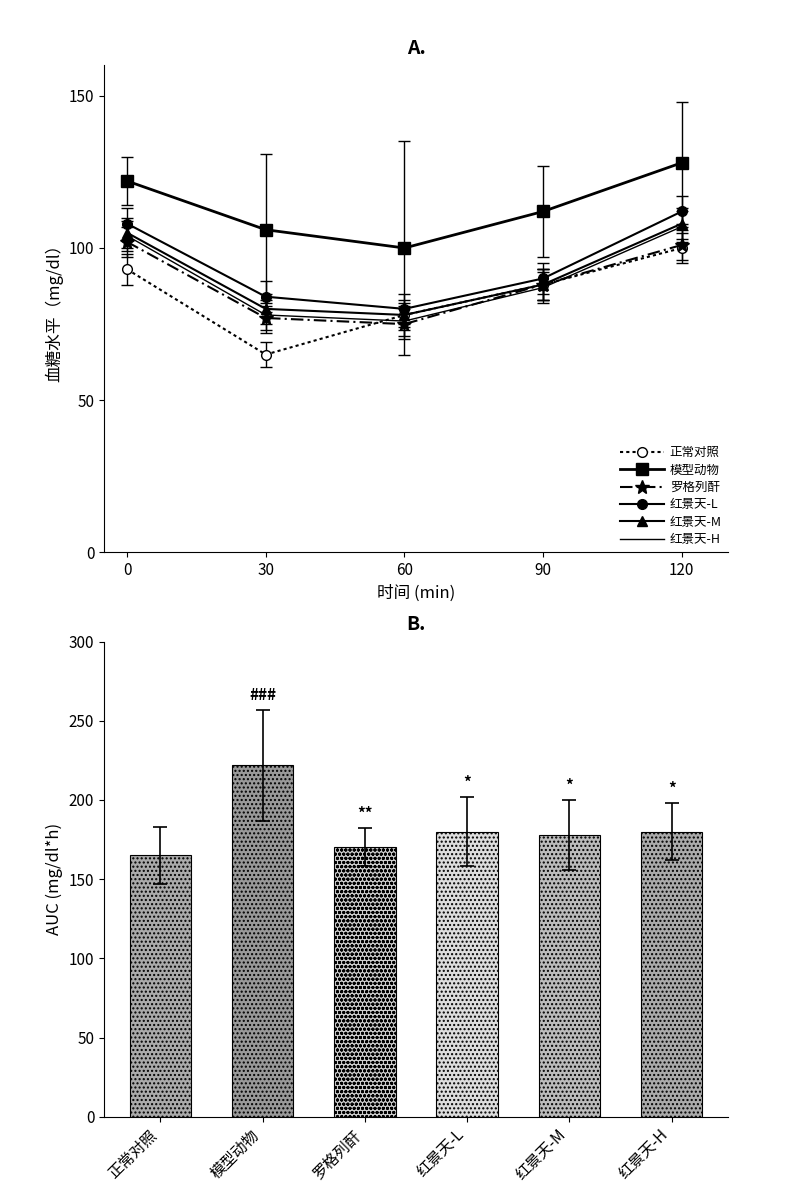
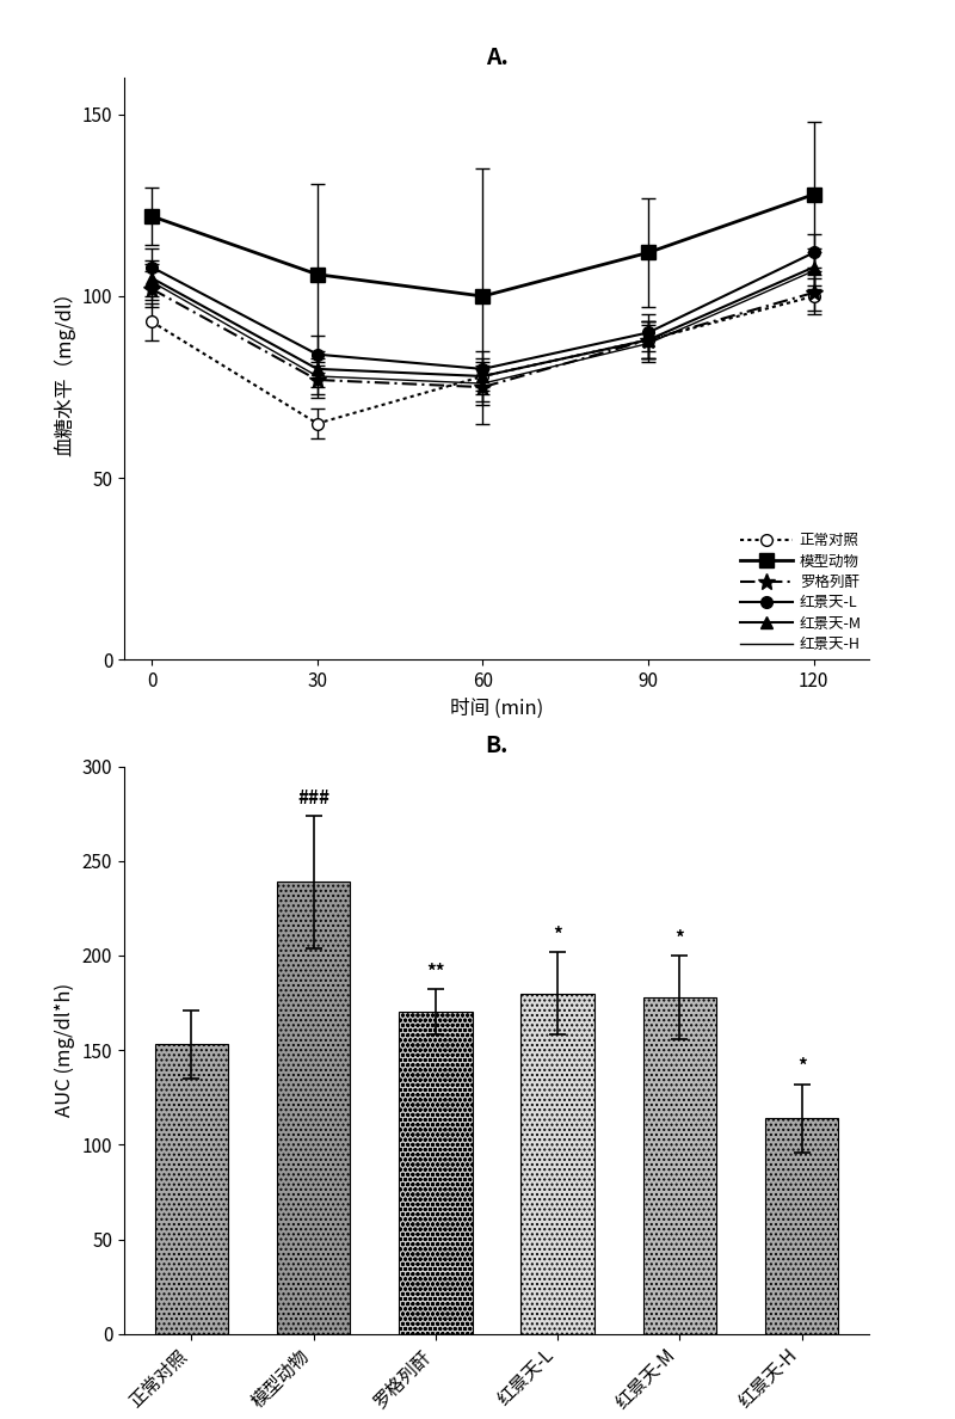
B./正常对照: 165 -> 153
B./模型动物: 222 -> 239
B./红景天-H: 180 -> 114
